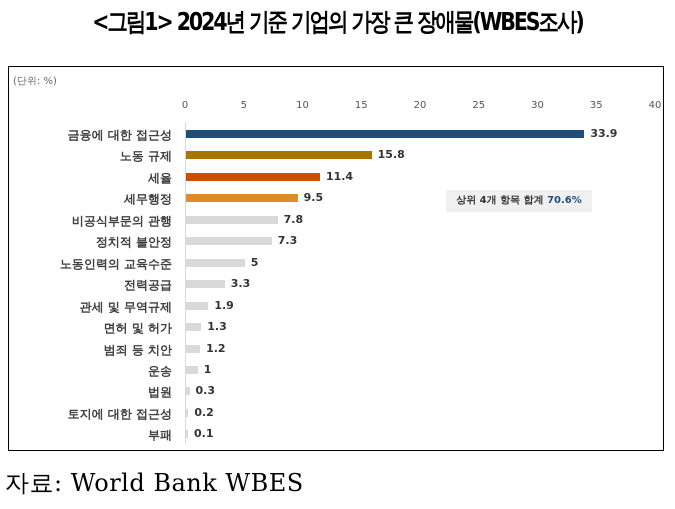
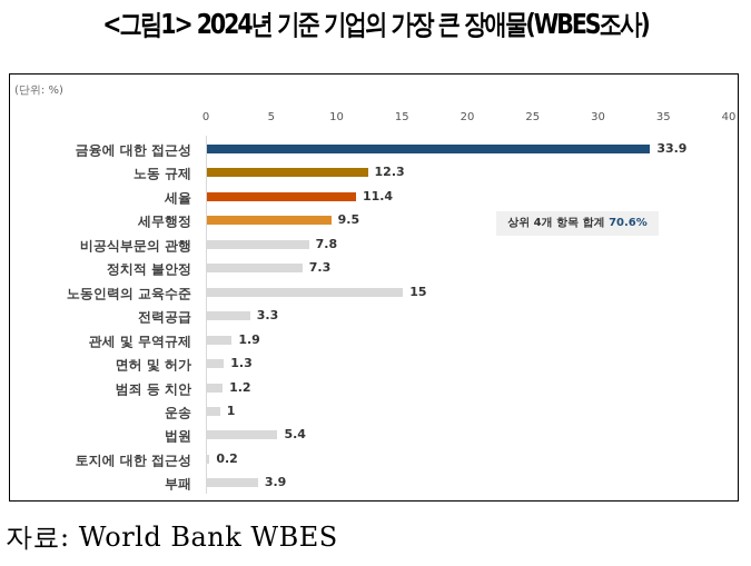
노동 규제: 15.8 -> 12.3
노동인력의 교육수준: 5 -> 15
법원: 0.3 -> 5.4
부패: 0.1 -> 3.9
